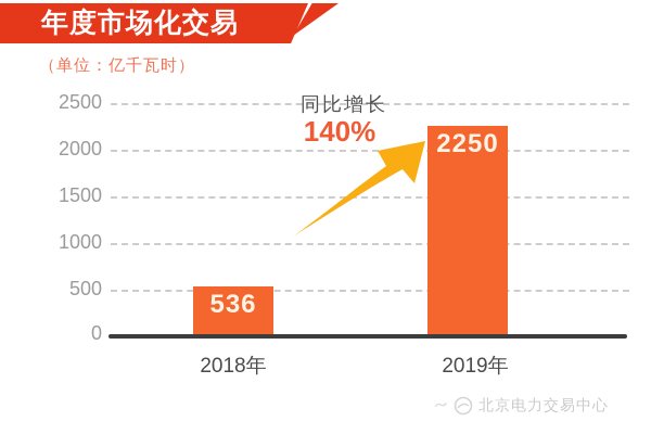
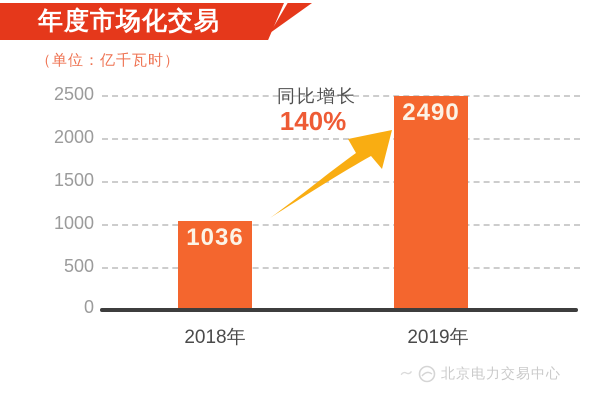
2018年: 536 -> 1036
2019年: 2250 -> 2490
